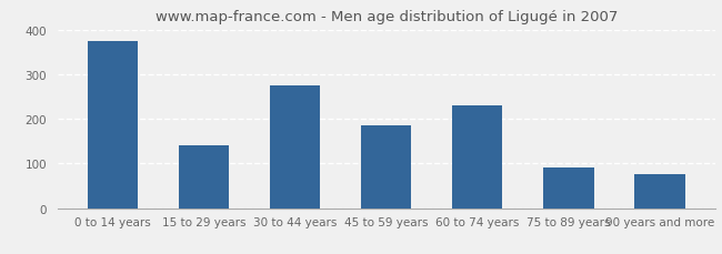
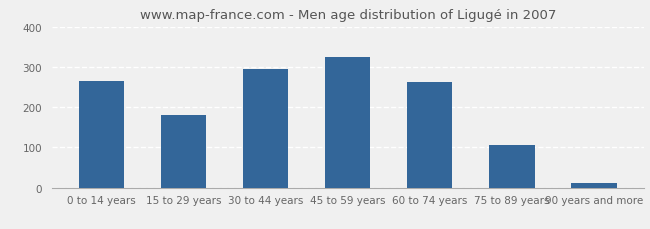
0 to 14 years: 375 -> 265
15 to 29 years: 140 -> 180
30 to 44 years: 275 -> 295
45 to 59 years: 185 -> 325
60 to 74 years: 230 -> 263
75 to 89 years: 90 -> 105
90 years and more: 75 -> 12
